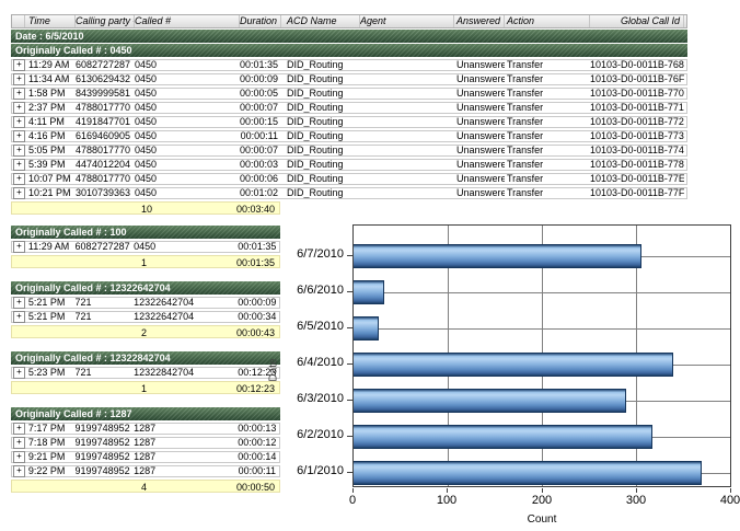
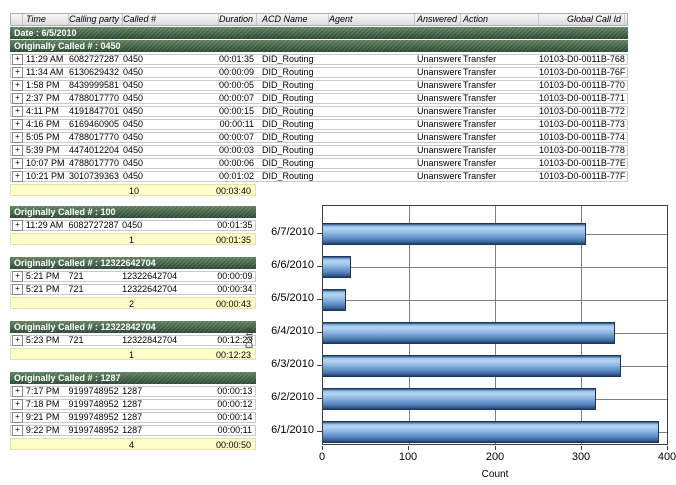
6/3/2010: 290 -> 350
6/1/2010: 370 -> 390
